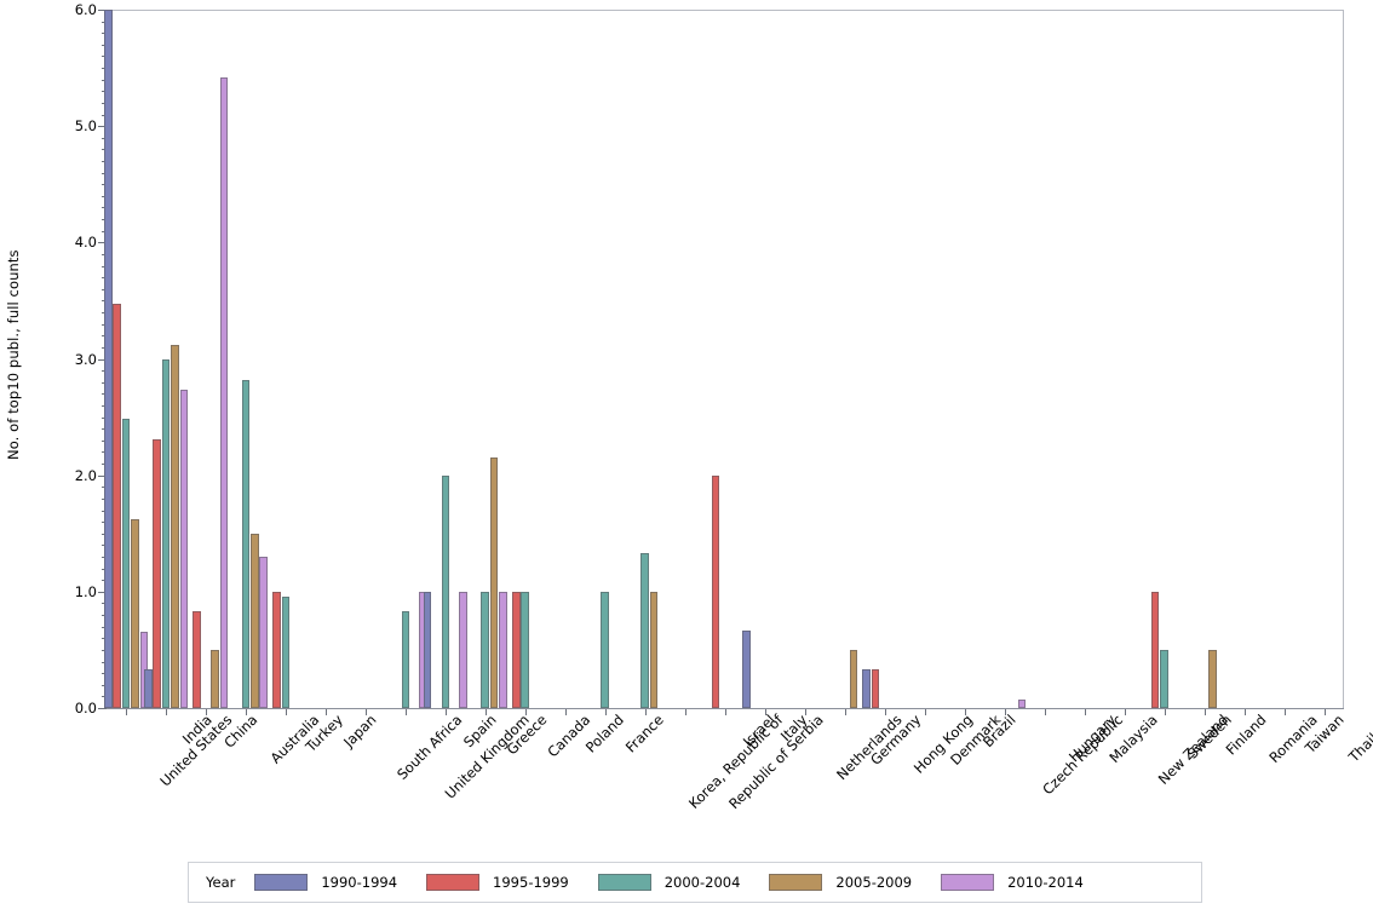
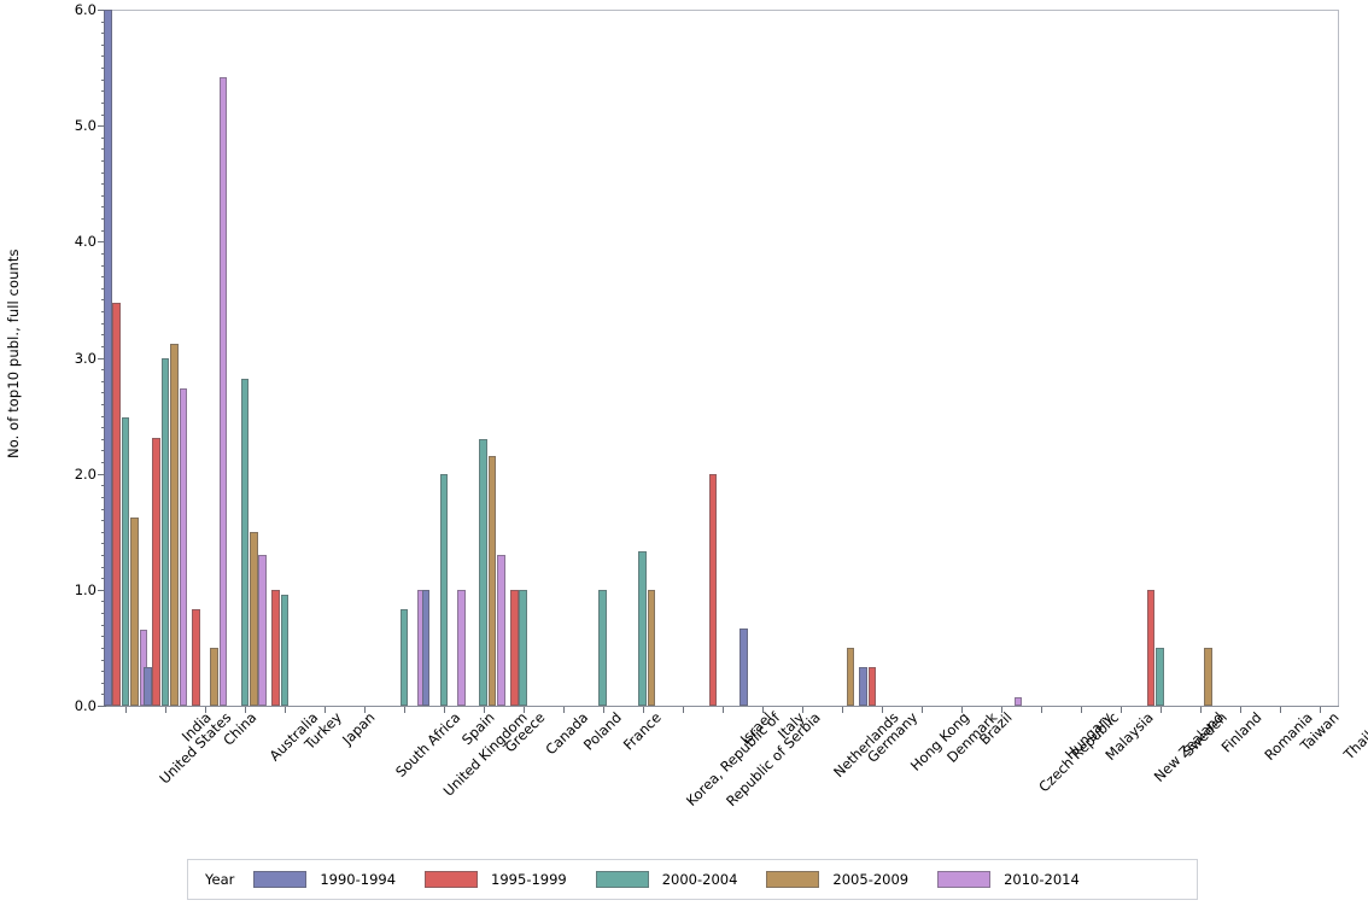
2000-2004/Greece: 1.0 -> 2.3
2010-2014/Greece: 1.0 -> 1.3
